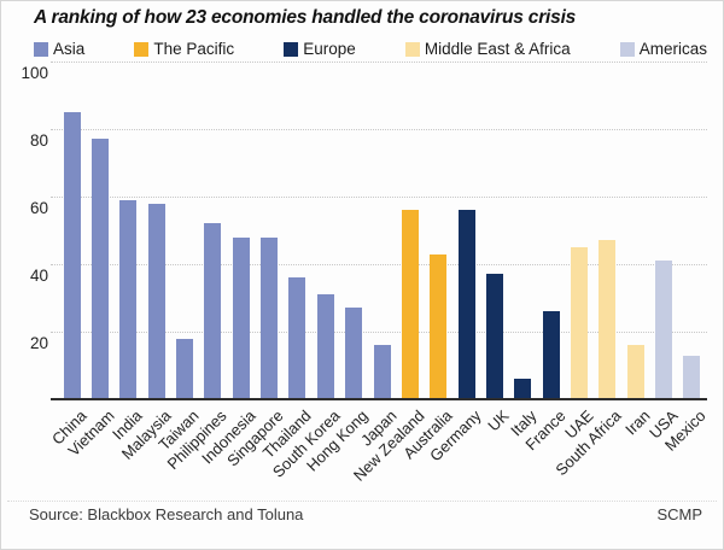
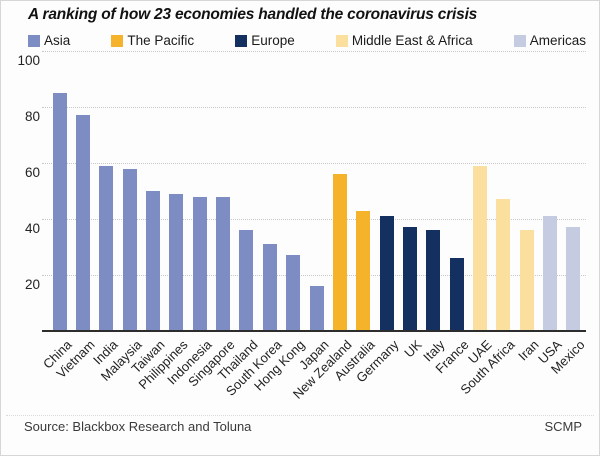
Taiwan: 18 -> 50
Philippines: 52 -> 49
Germany: 56 -> 41
Italy: 6 -> 36
UAE: 45 -> 59
Iran: 16 -> 36
Mexico: 13 -> 37
